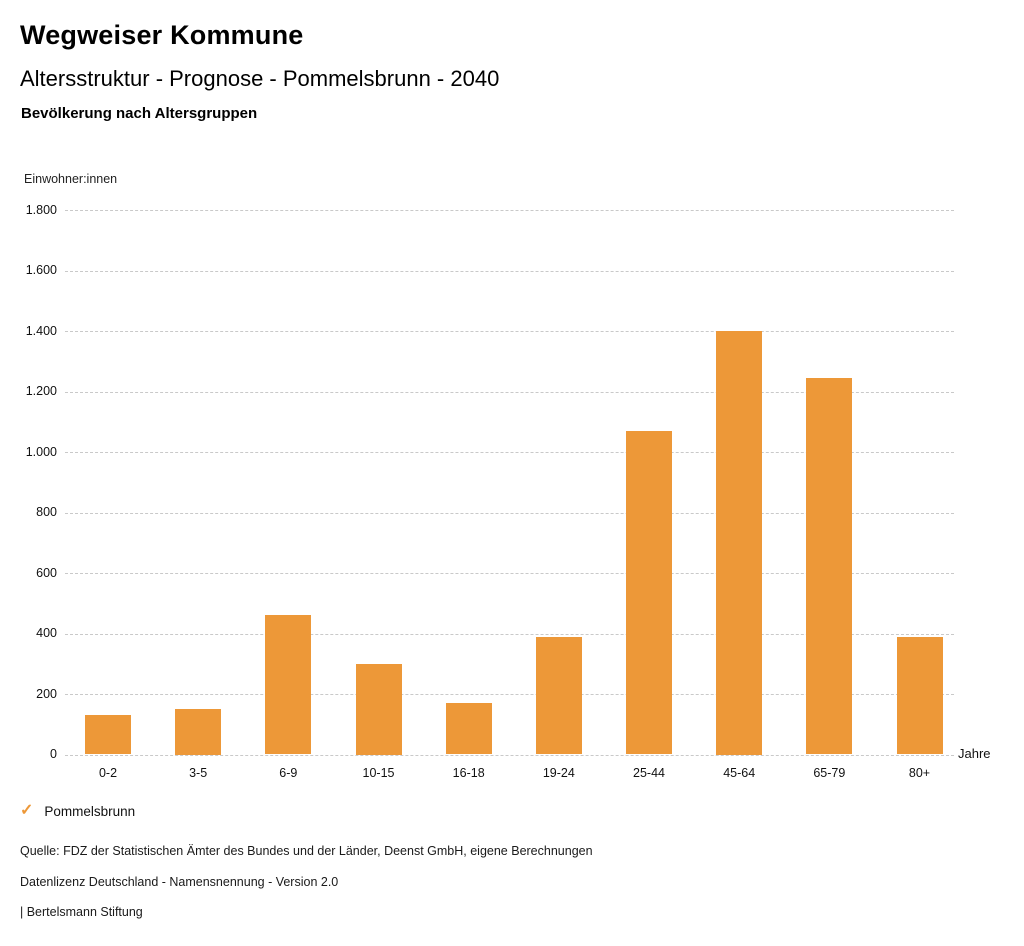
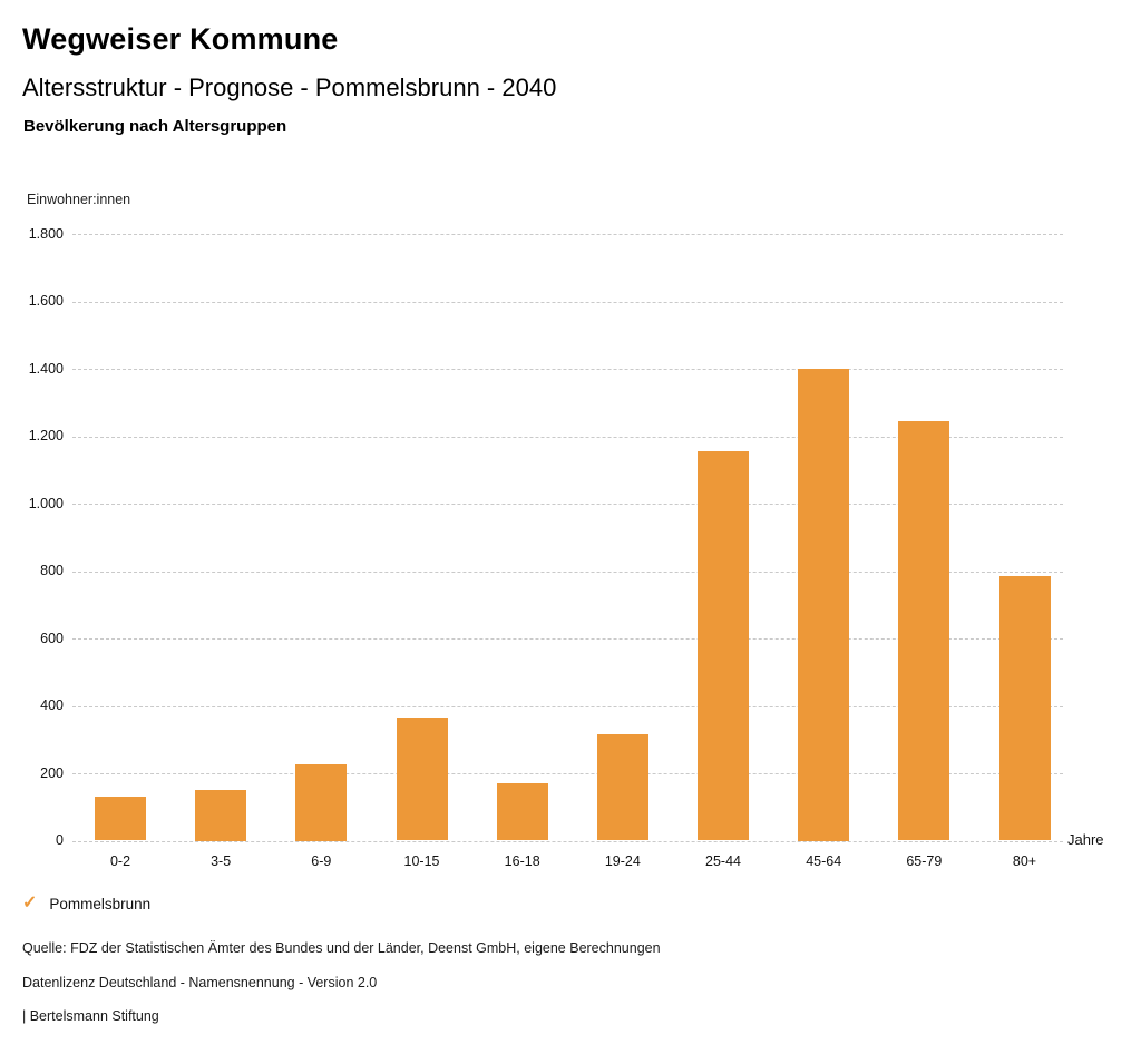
6-9: 460 -> 220
10-15: 300 -> 360
19-24: 390 -> 320
25-44: 1070 -> 1160
80+: 390 -> 780
